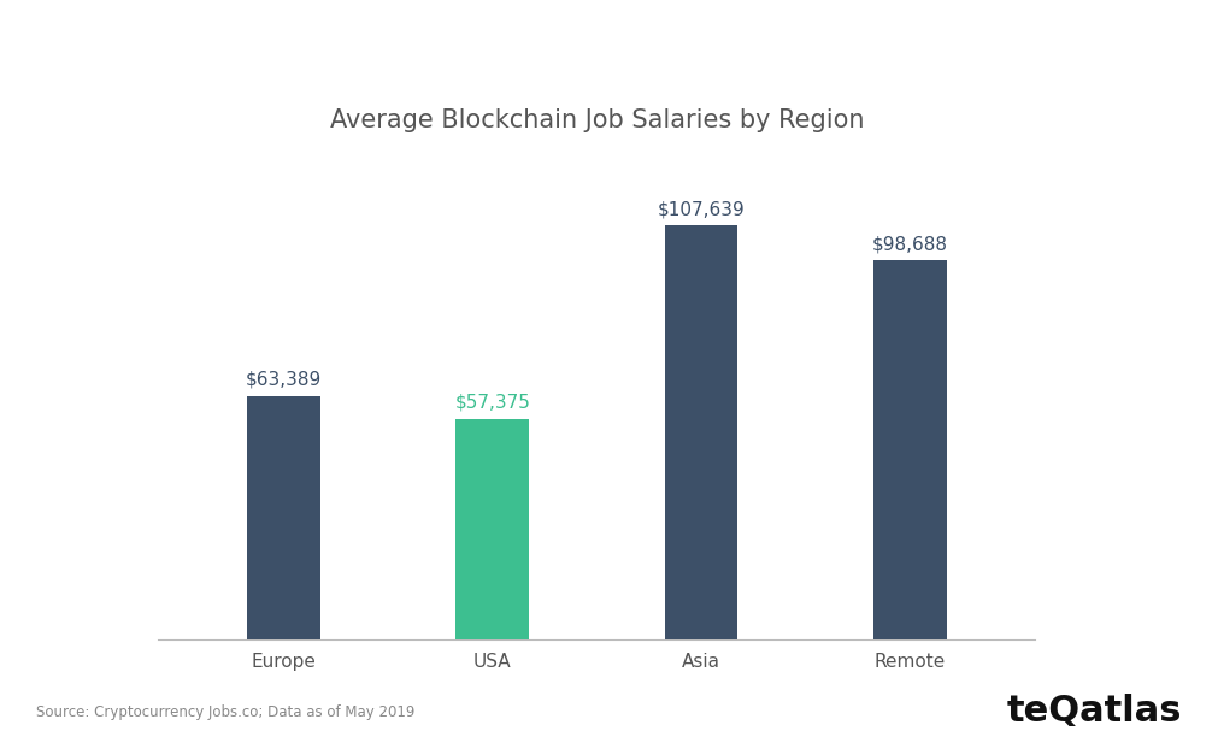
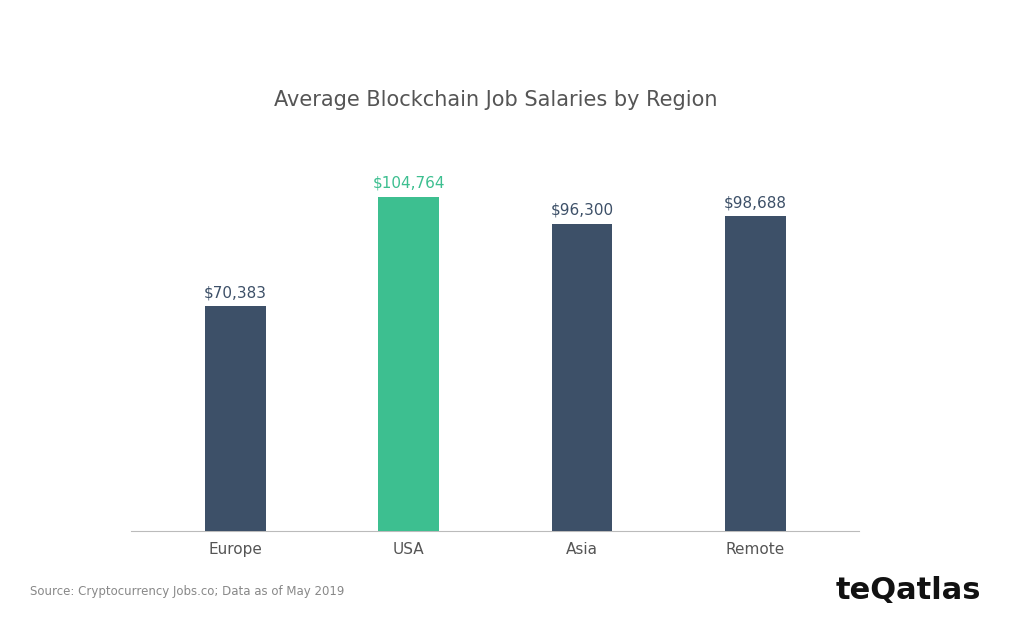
Europe: $63,389 -> $70,383
USA: $57,375 -> $104,764
Asia: $107,639 -> $96,300
